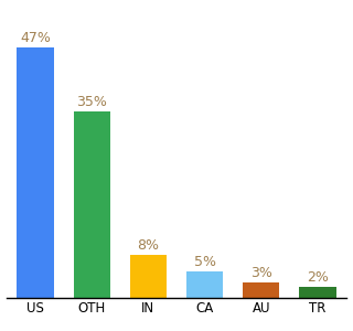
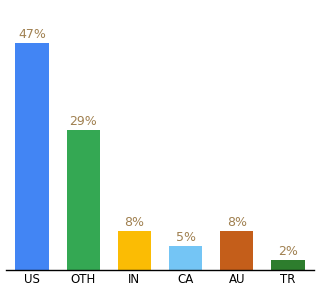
OTH: 35% -> 29%
AU: 3% -> 8%
